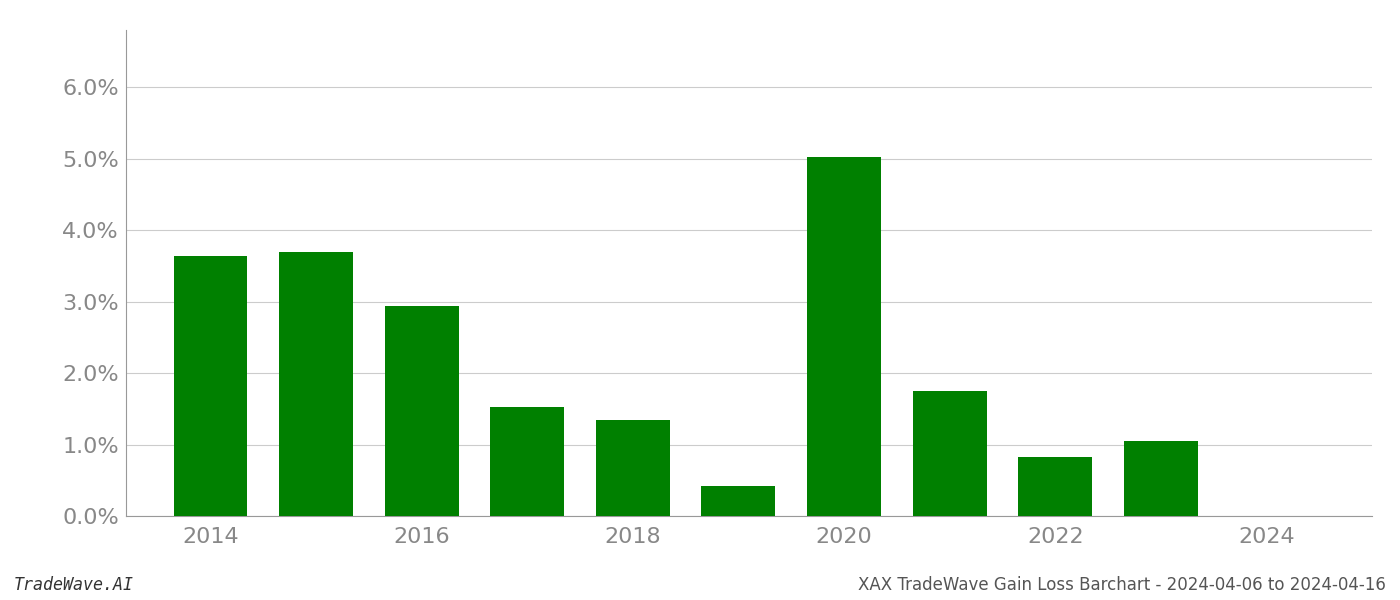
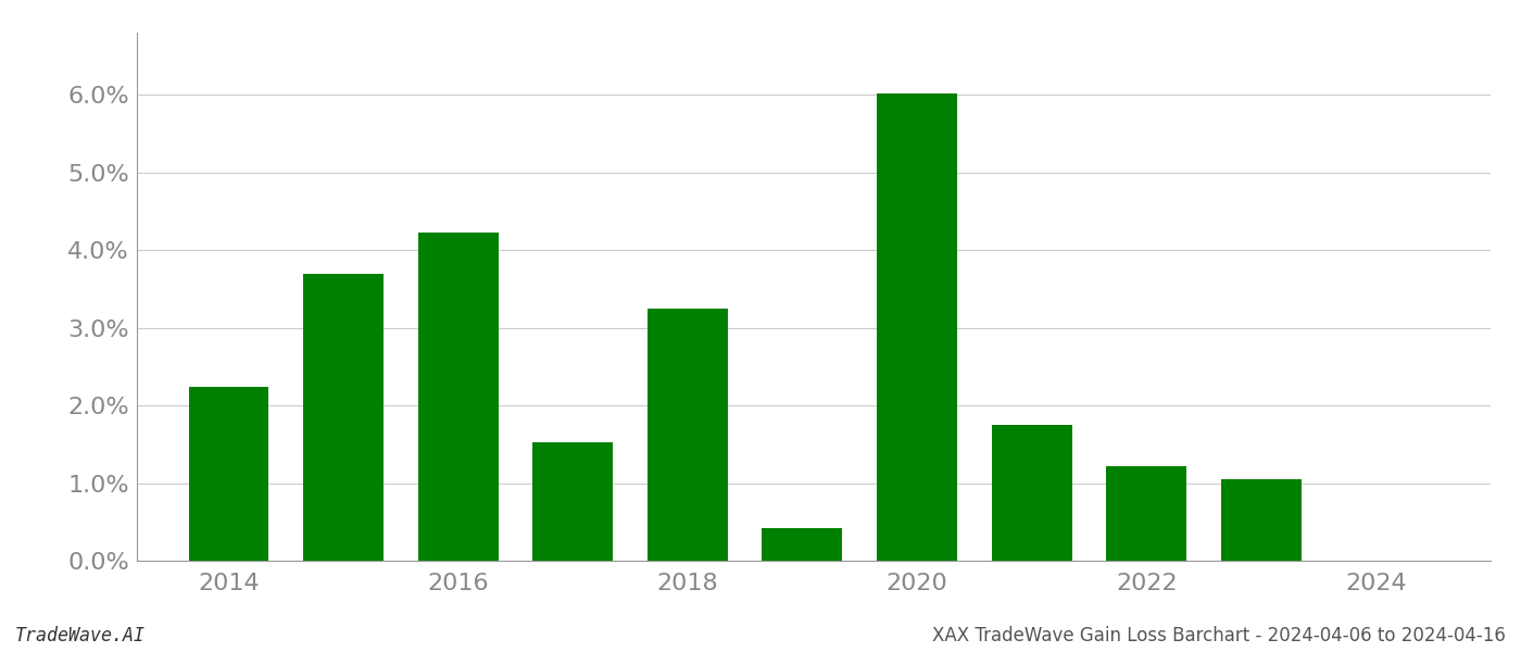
2014: 3.64% -> 2.24%
2016: 2.94% -> 4.22%
2018: 1.34% -> 3.25%
2020: 5.02% -> 6.02%
2022: 0.82% -> 1.22%
